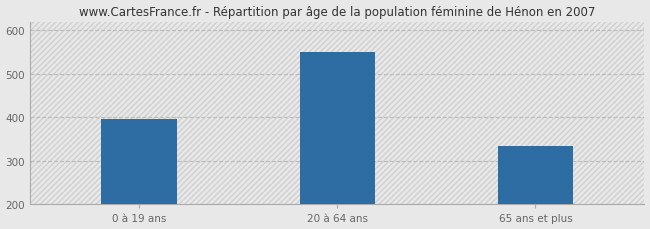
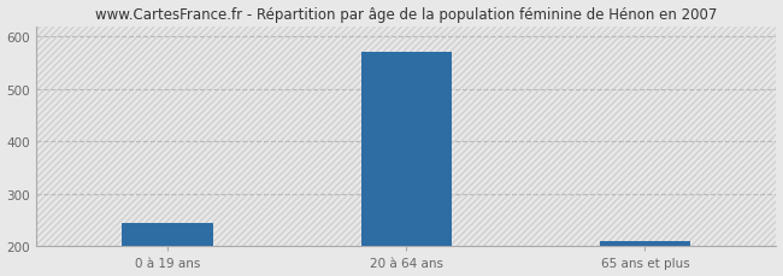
0 à 19 ans: 395 -> 245
20 à 64 ans: 550 -> 570
65 ans et plus: 335 -> 210
